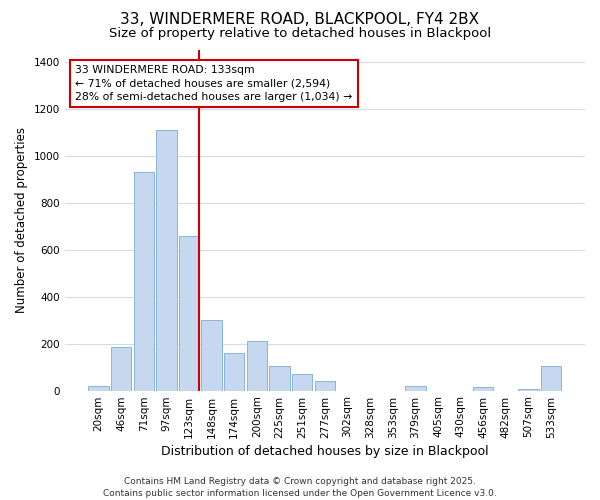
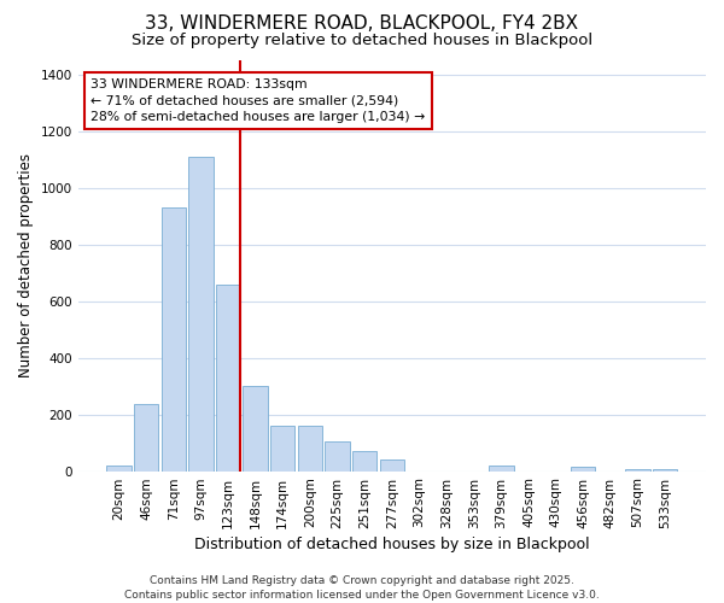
46sqm: 185 -> 235
200sqm: 210 -> 160
533sqm: 105 -> 5
